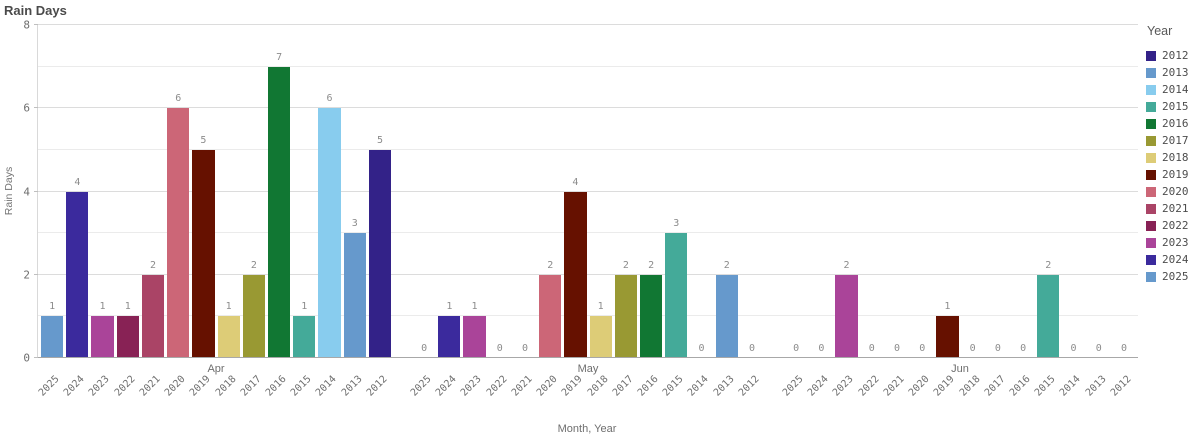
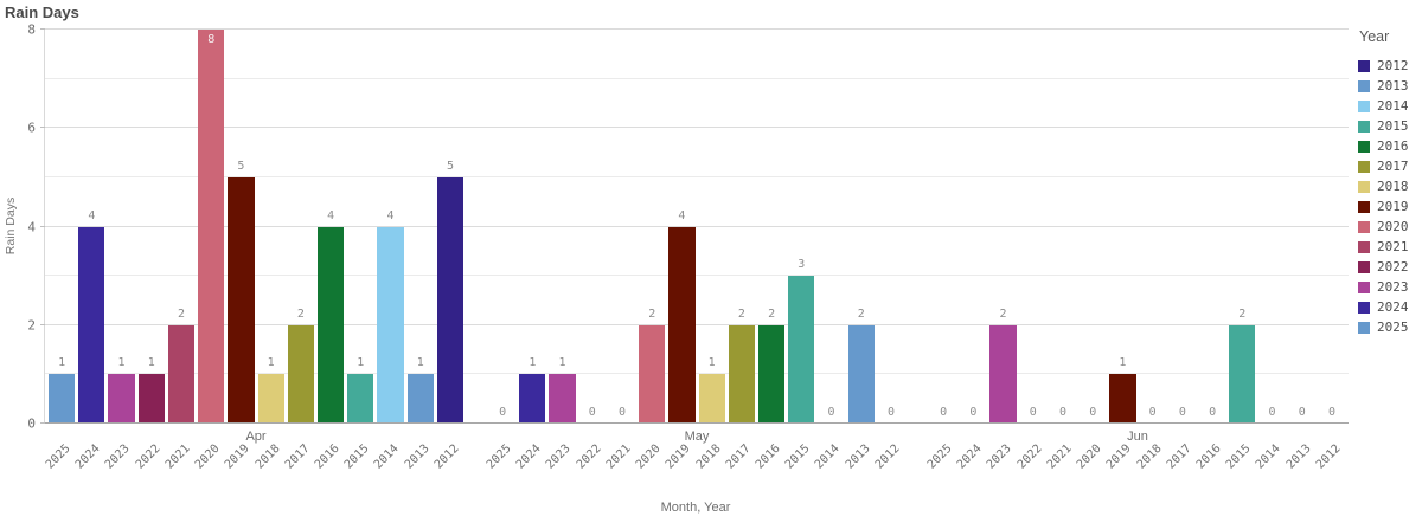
2013/Apr: 3 -> 1
2014/Apr: 6 -> 4
2016/Apr: 7 -> 4
2020/Apr: 6 -> 8
